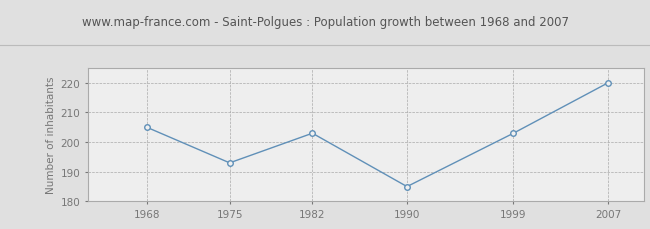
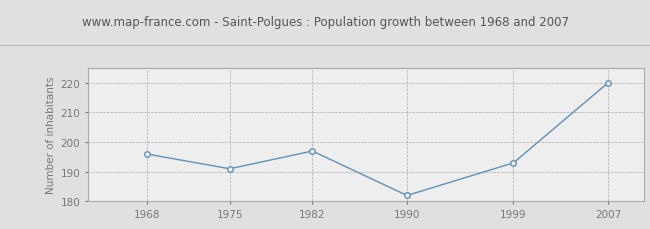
1968: 205 -> 196
1975: 193 -> 191
1982: 203 -> 197
1990: 185 -> 182
1999: 203 -> 193
